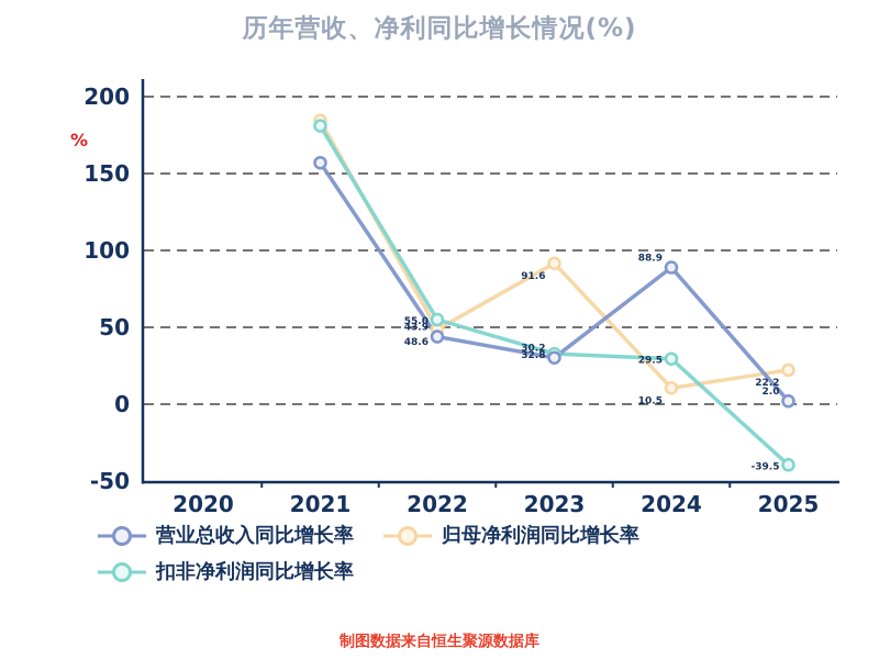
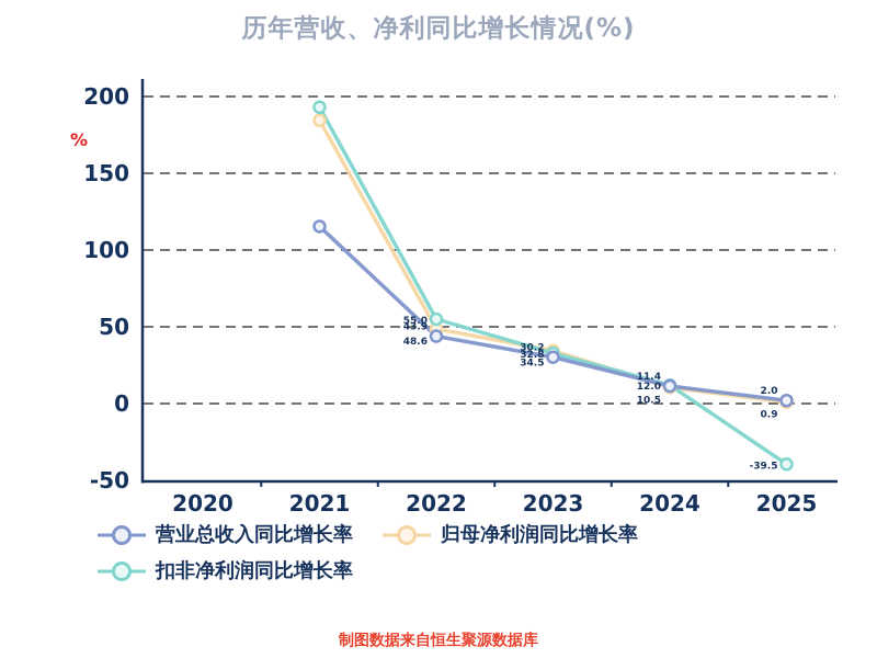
营业总收入同比增长率/2021: 157 -> 115
扣非净利润同比增长率/2021: 181 -> 193
归母净利润同比增长率/2023: 91.6 -> 34.5
营业总收入同比增长率/2024: 88.9 -> 11.4
扣非净利润同比增长率/2024: 29.5 -> 12.0
归母净利润同比增长率/2025: 22.2 -> 0.9
